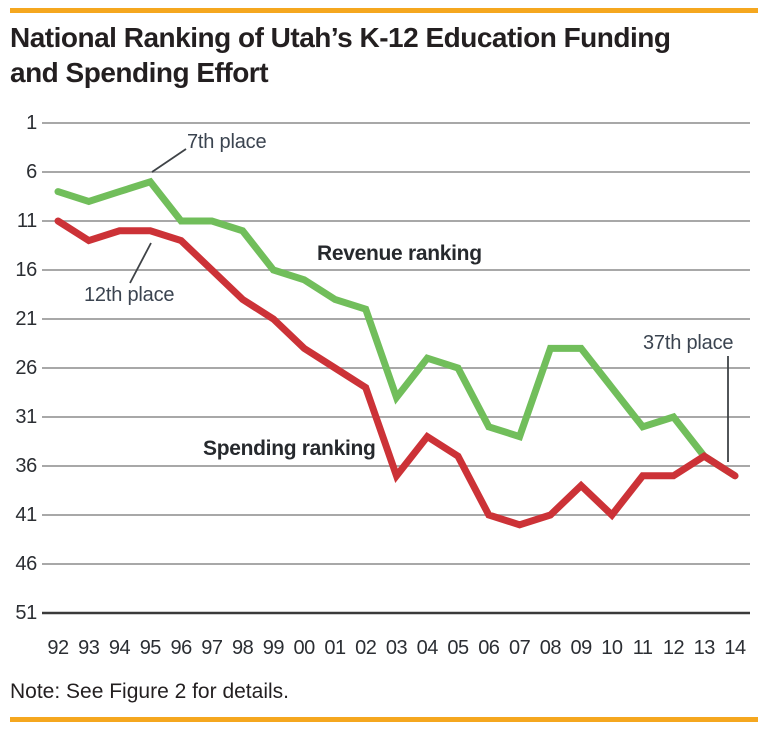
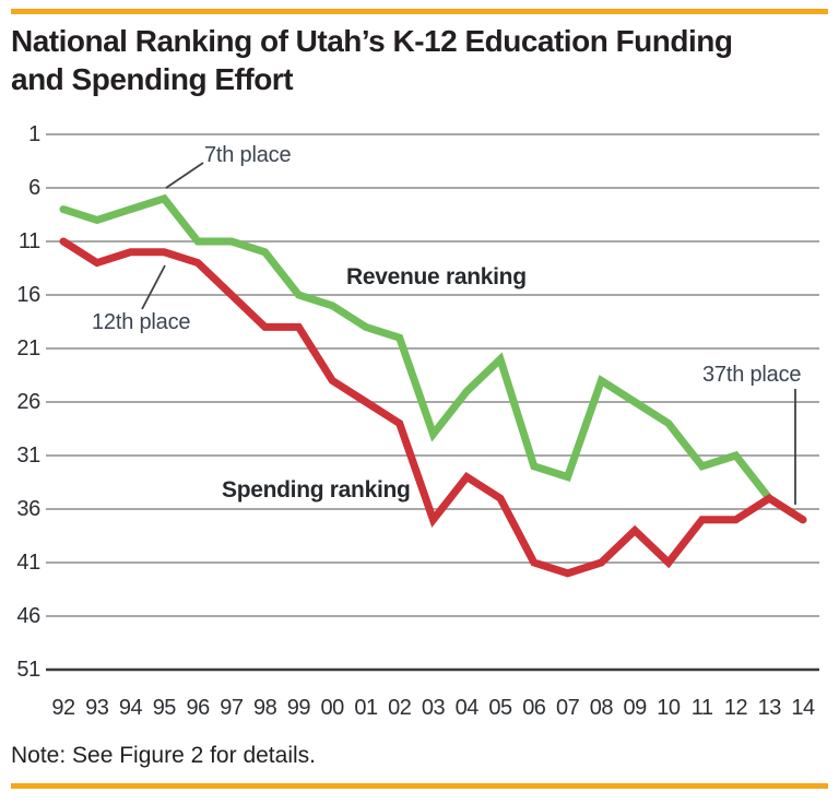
Spending ranking/99: 21 -> 19
Revenue ranking/05: 26 -> 22
Revenue ranking/09: 24 -> 26
